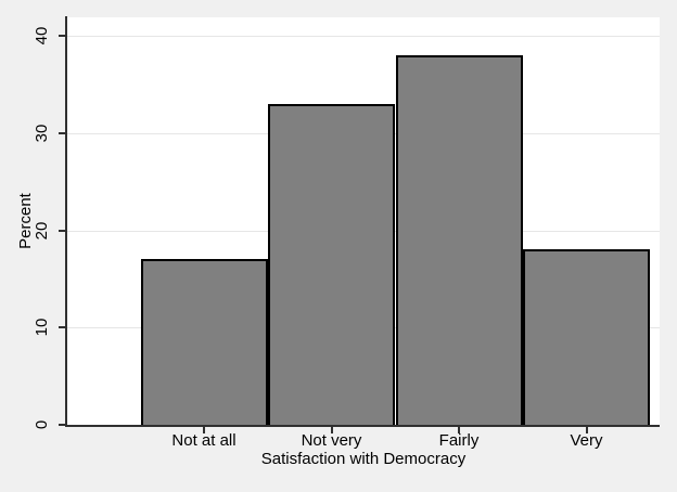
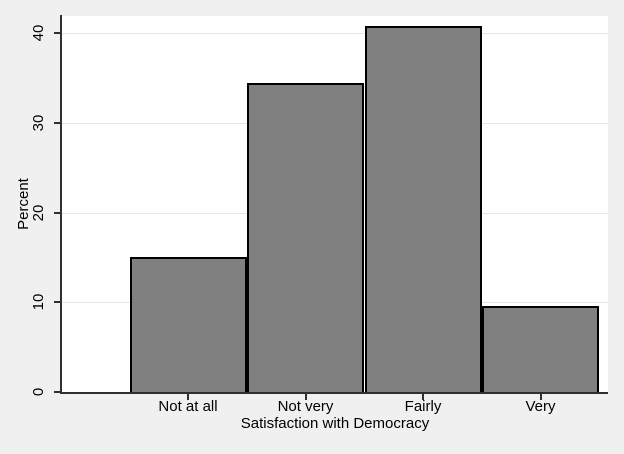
Not at all: 17 -> 15
Not very: 33 -> 34
Fairly: 38 -> 41
Very: 18 -> 10
